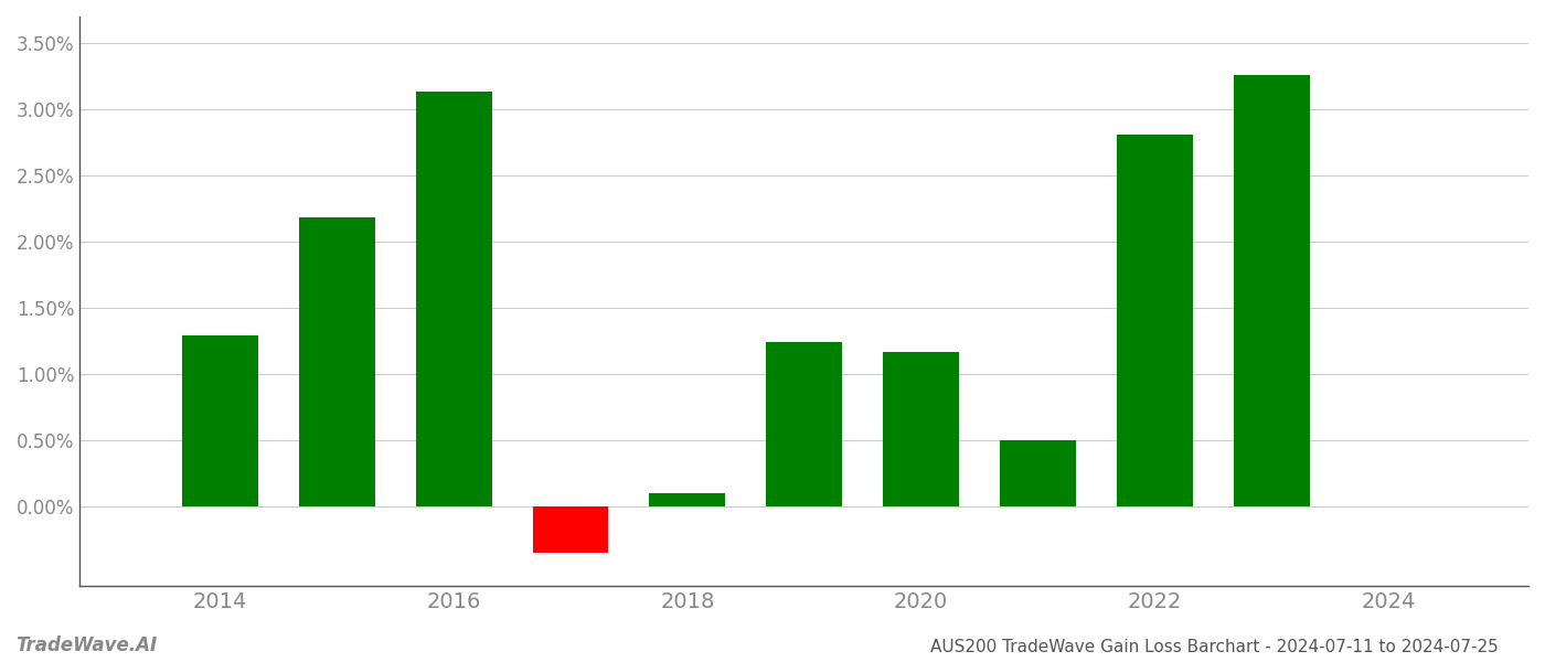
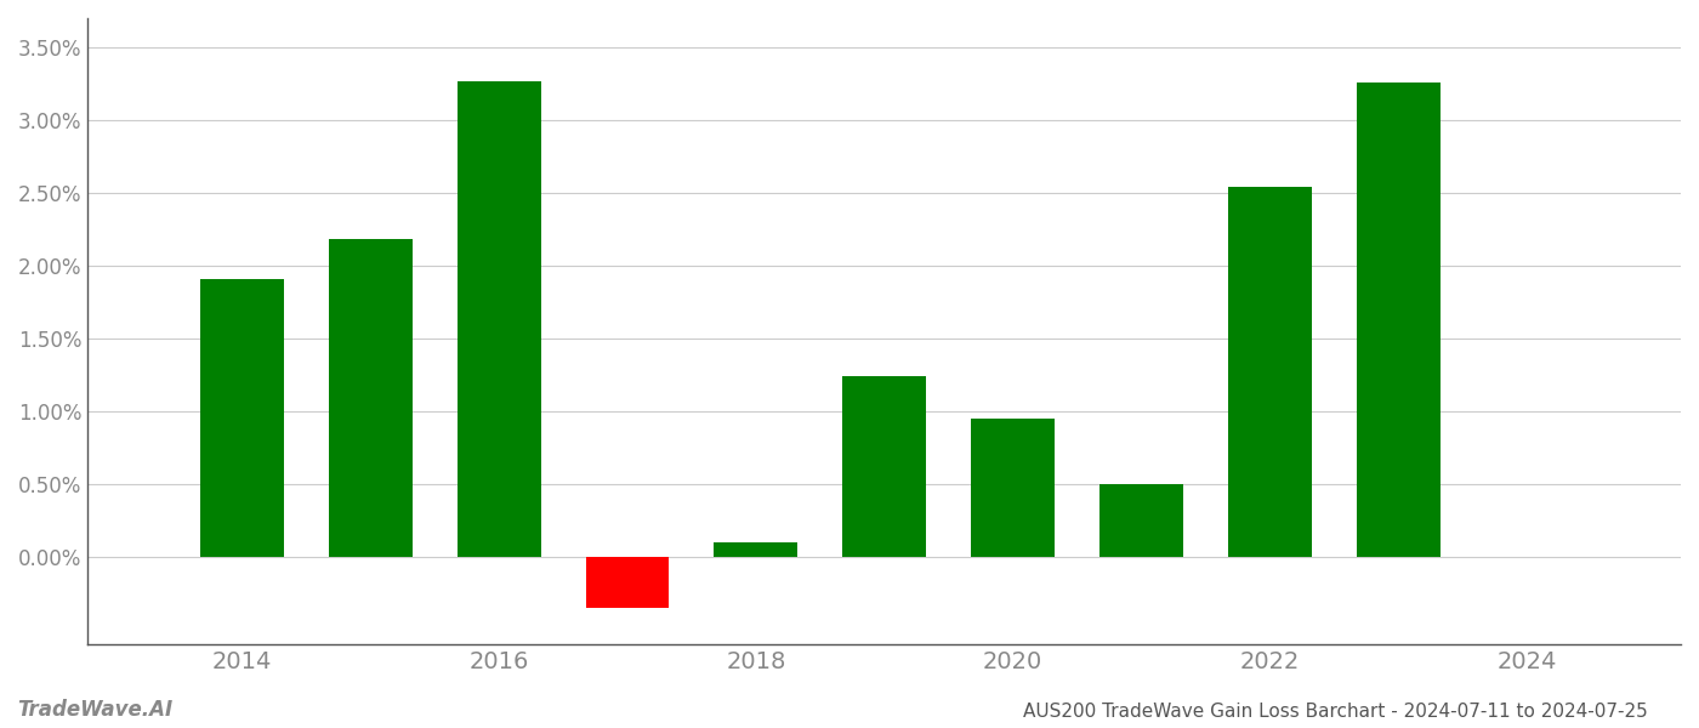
2014: 1.29% -> 1.91%
2016: 3.13% -> 3.27%
2020: 1.17% -> 0.95%
2022: 2.81% -> 2.54%
